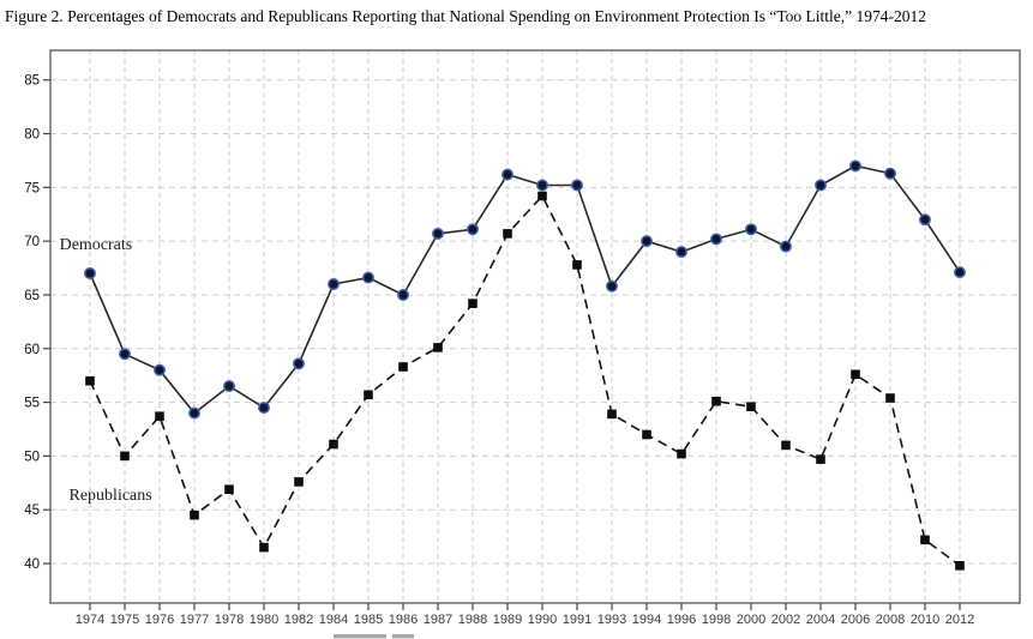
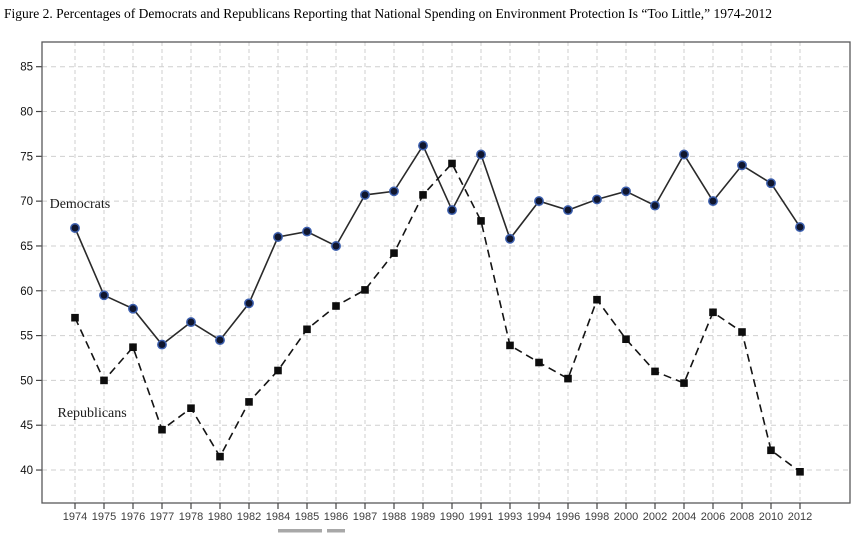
Democrats/1990: 75 -> 69
Republicans/1998: 55 -> 59
Democrats/2006: 77 -> 70
Democrats/2008: 76 -> 74
